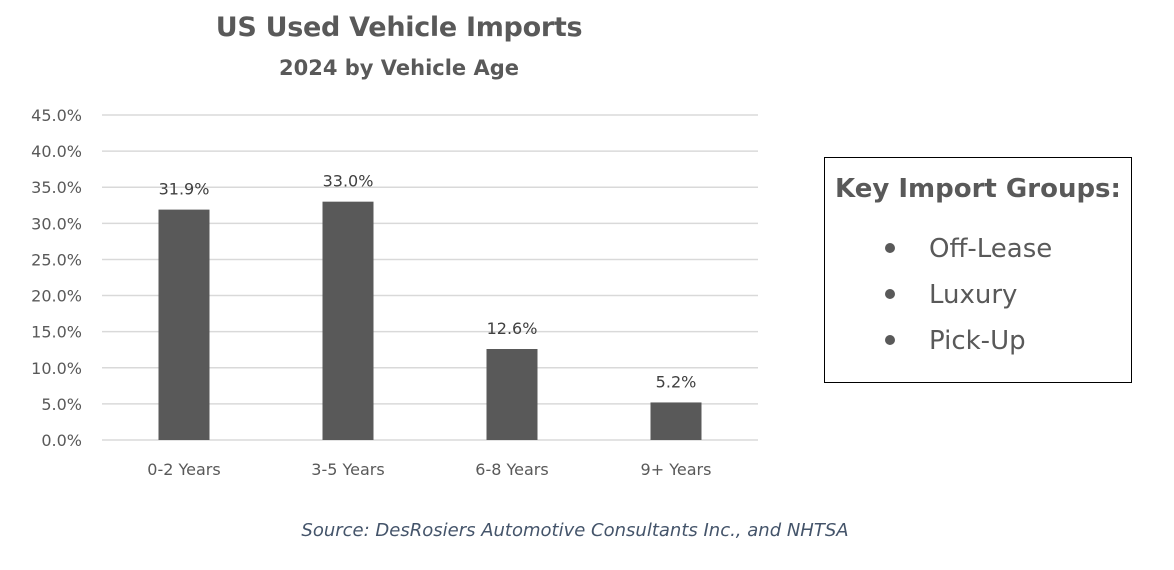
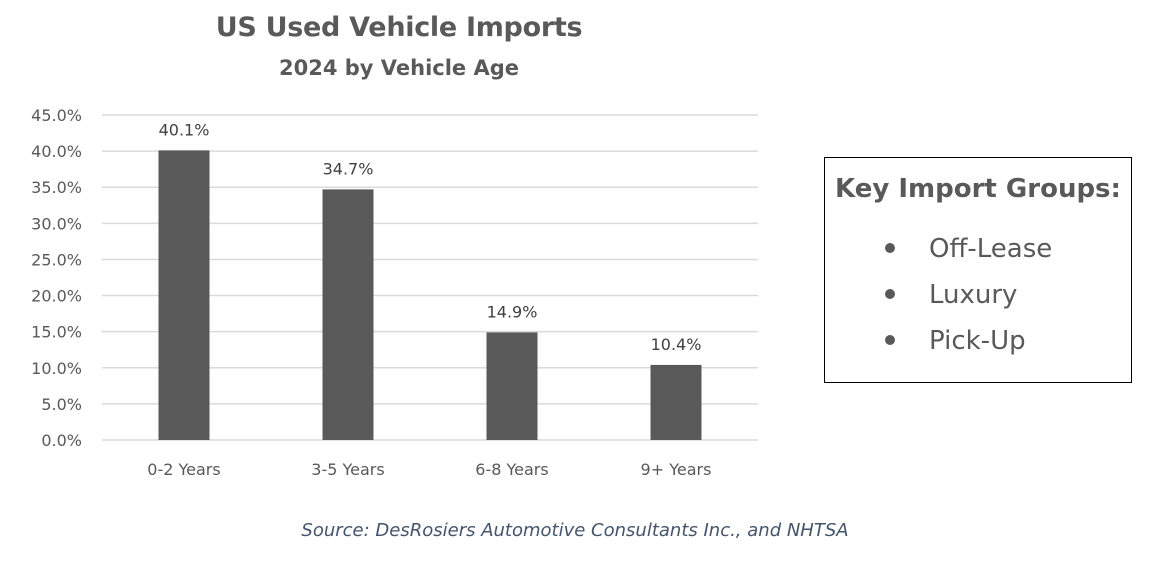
0-2 Years: 31.9% -> 40.1%
3-5 Years: 33.0% -> 34.7%
6-8 Years: 12.6% -> 14.9%
9+ Years: 5.2% -> 10.4%
